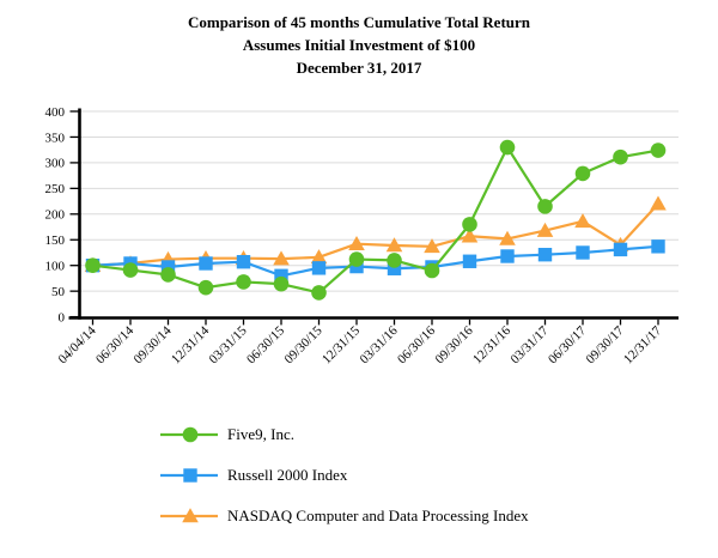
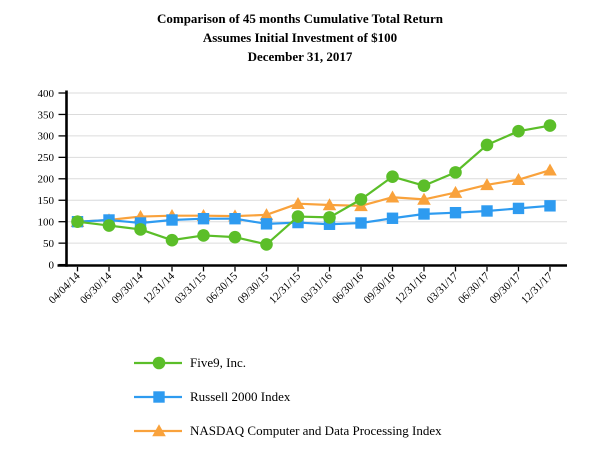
Russell 2000 Index/06/30/15: 80 -> 110
Five9, Inc./06/30/16: 90 -> 150
Five9, Inc./09/30/16: 180 -> 200
Five9, Inc./12/31/16: 330 -> 180
NASDAQ Computer and Data Processing Index/09/30/17: 140 -> 200
